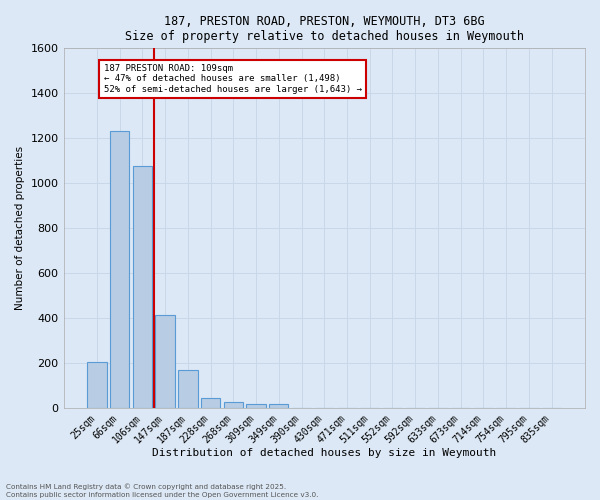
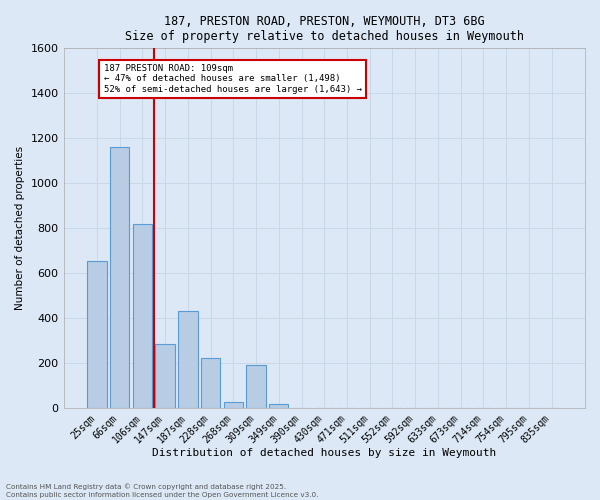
25sqm: 205 -> 655
66sqm: 1230 -> 1160
106sqm: 1075 -> 820
147sqm: 415 -> 285
187sqm: 170 -> 430
228sqm: 45 -> 220
309sqm: 15 -> 190
